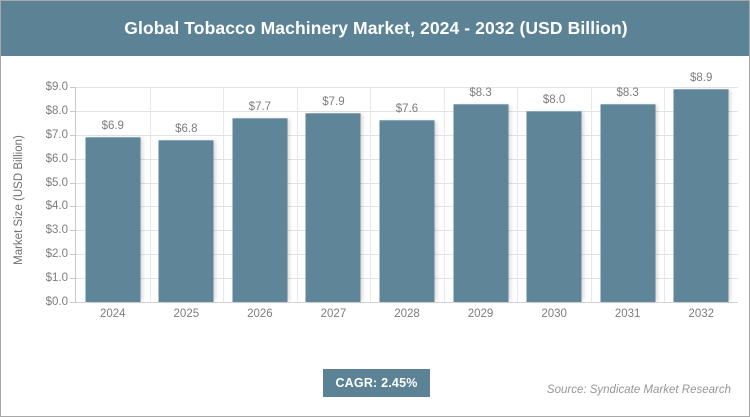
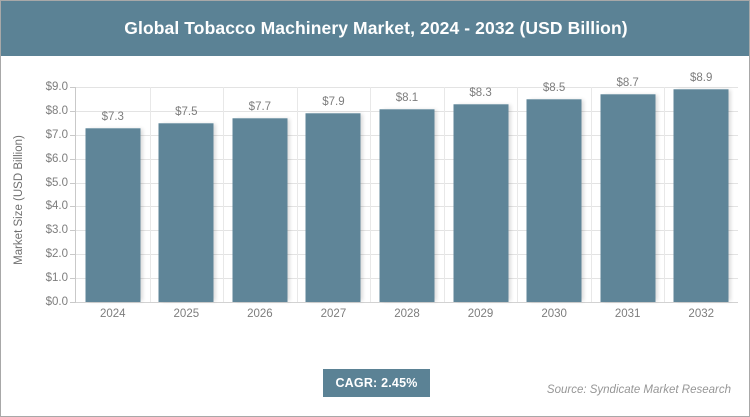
2024: $6.9 -> $7.3
2025: $6.8 -> $7.5
2028: $7.6 -> $8.1
2030: $8.0 -> $8.5
2031: $8.3 -> $8.7
